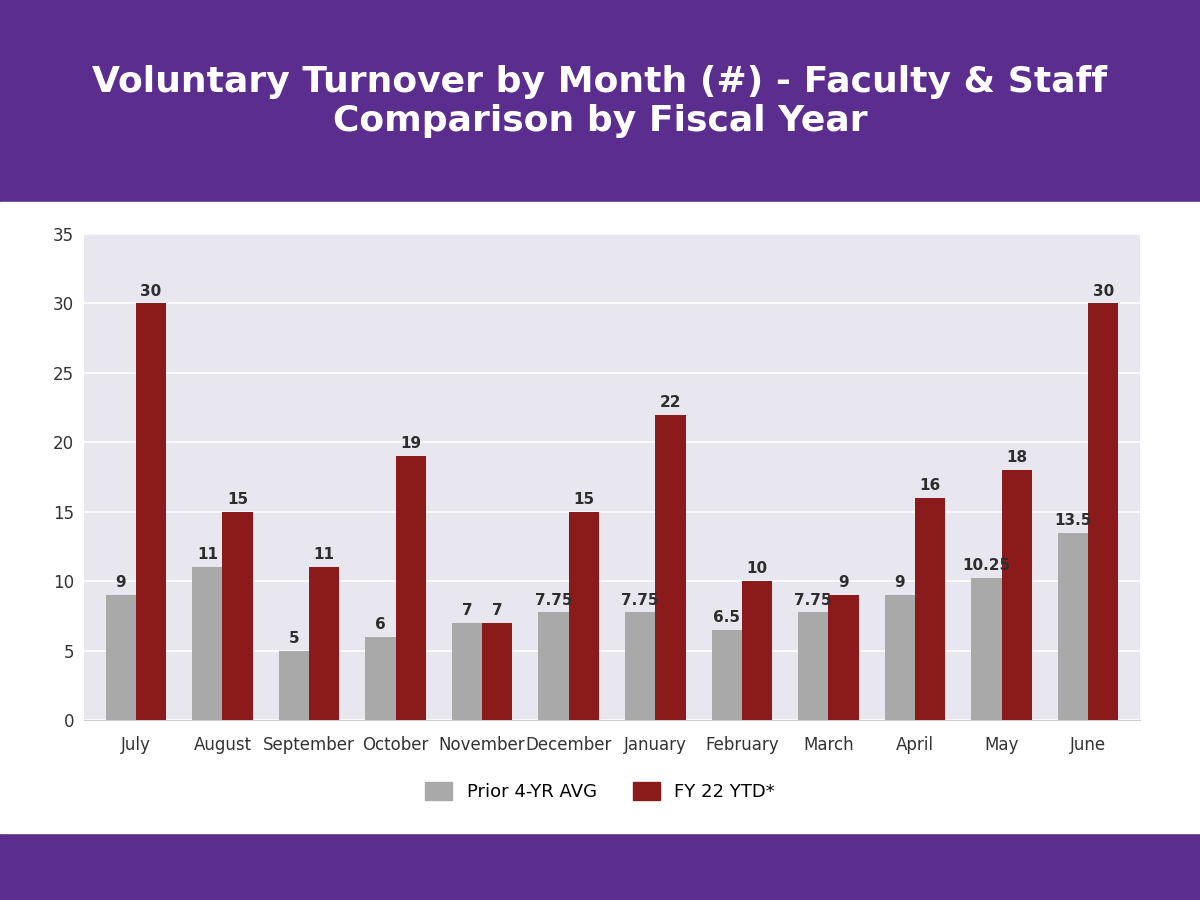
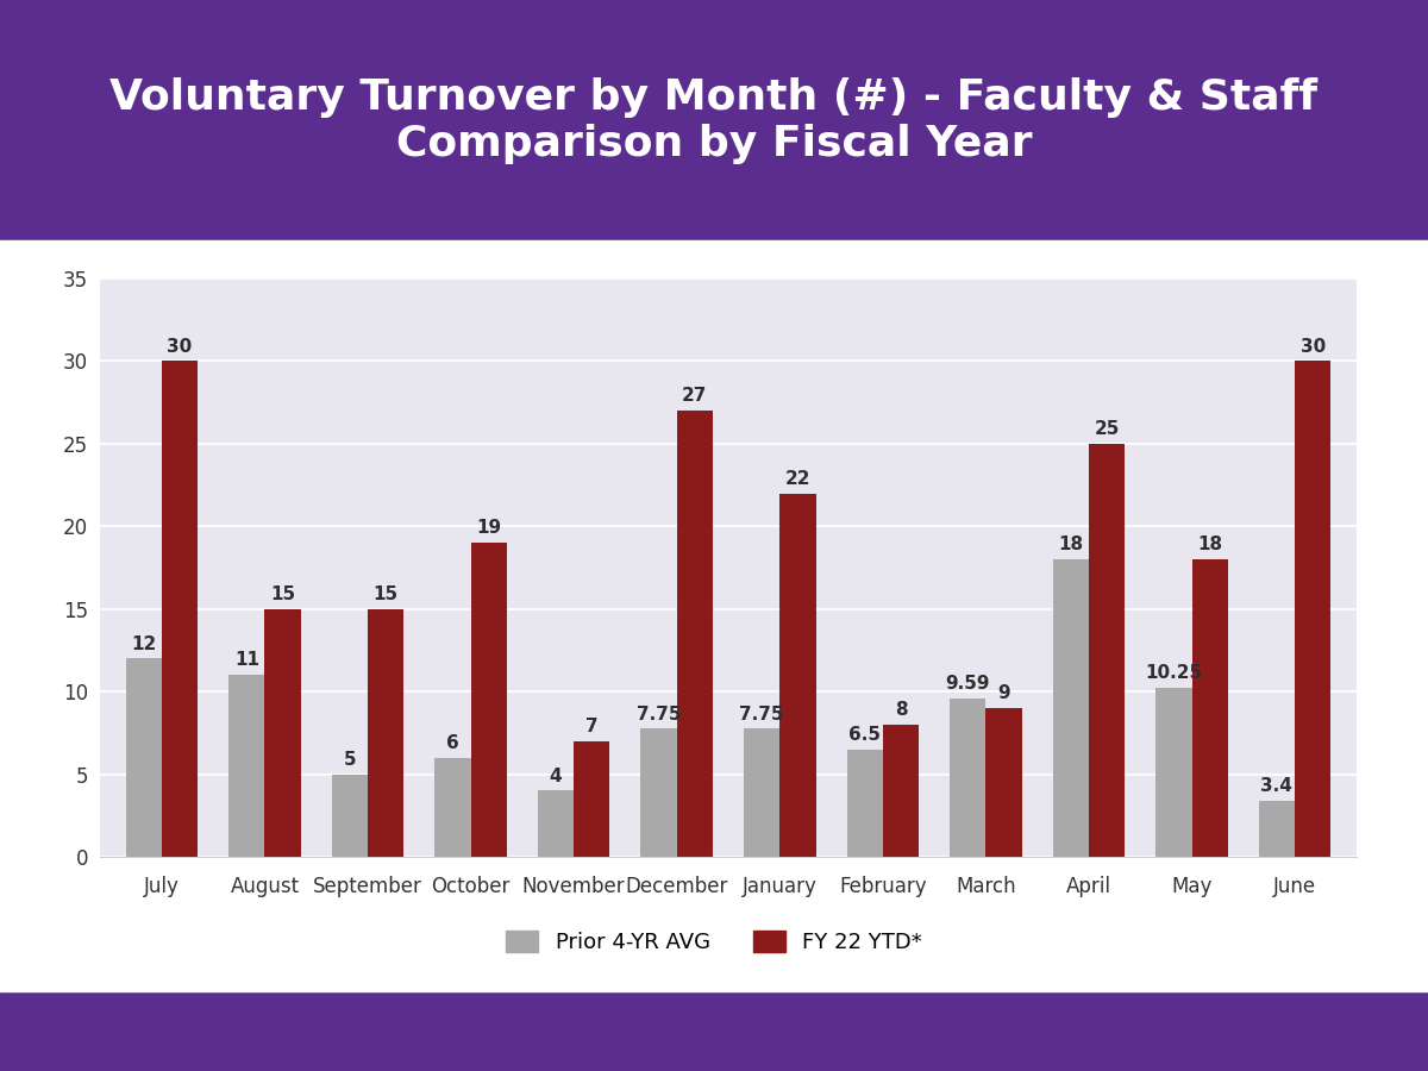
Prior 4-YR AVG/July: 9 -> 12
FY 22 YTD*/September: 11 -> 15
Prior 4-YR AVG/November: 7 -> 4
FY 22 YTD*/December: 15 -> 27
FY 22 YTD*/February: 10 -> 8
Prior 4-YR AVG/March: 7.75 -> 9.59
Prior 4-YR AVG/April: 9 -> 18
FY 22 YTD*/April: 16 -> 25
Prior 4-YR AVG/June: 13.5 -> 3.4
